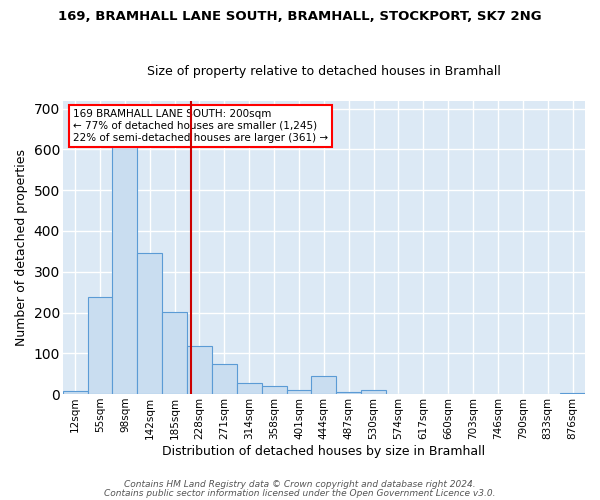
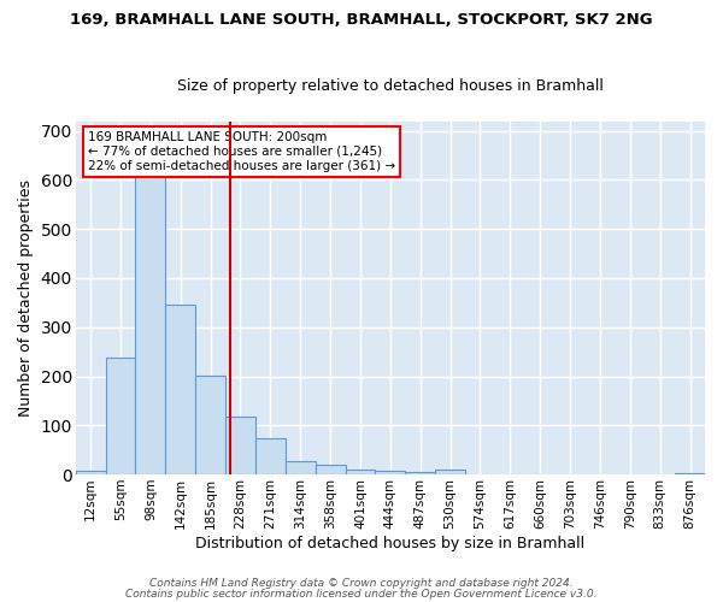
444sqm: 45 -> 7
